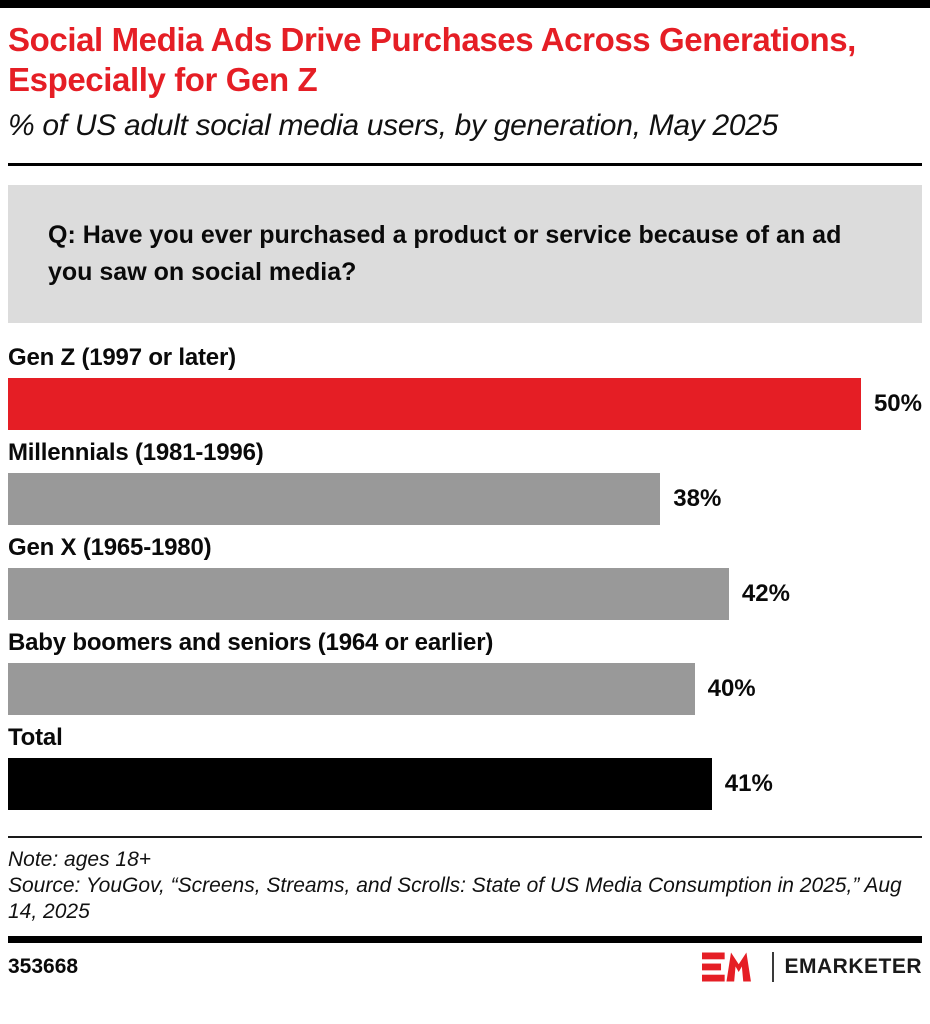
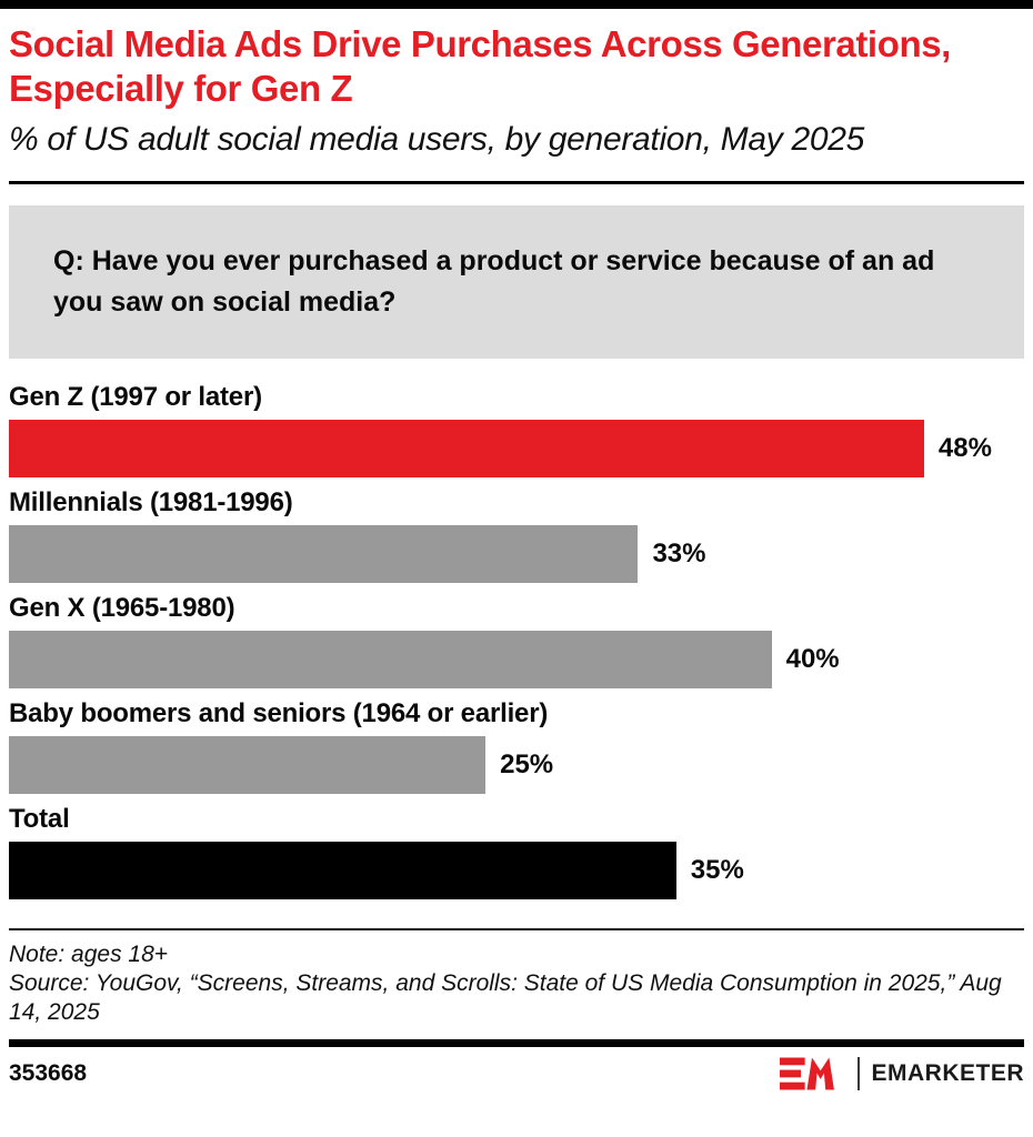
Gen Z (1997 or later): 50% -> 48%
Millennials (1981-1996): 38% -> 33%
Gen X (1965-1980): 42% -> 40%
Baby boomers and seniors (1964 or earlier): 40% -> 25%
Total: 41% -> 35%
